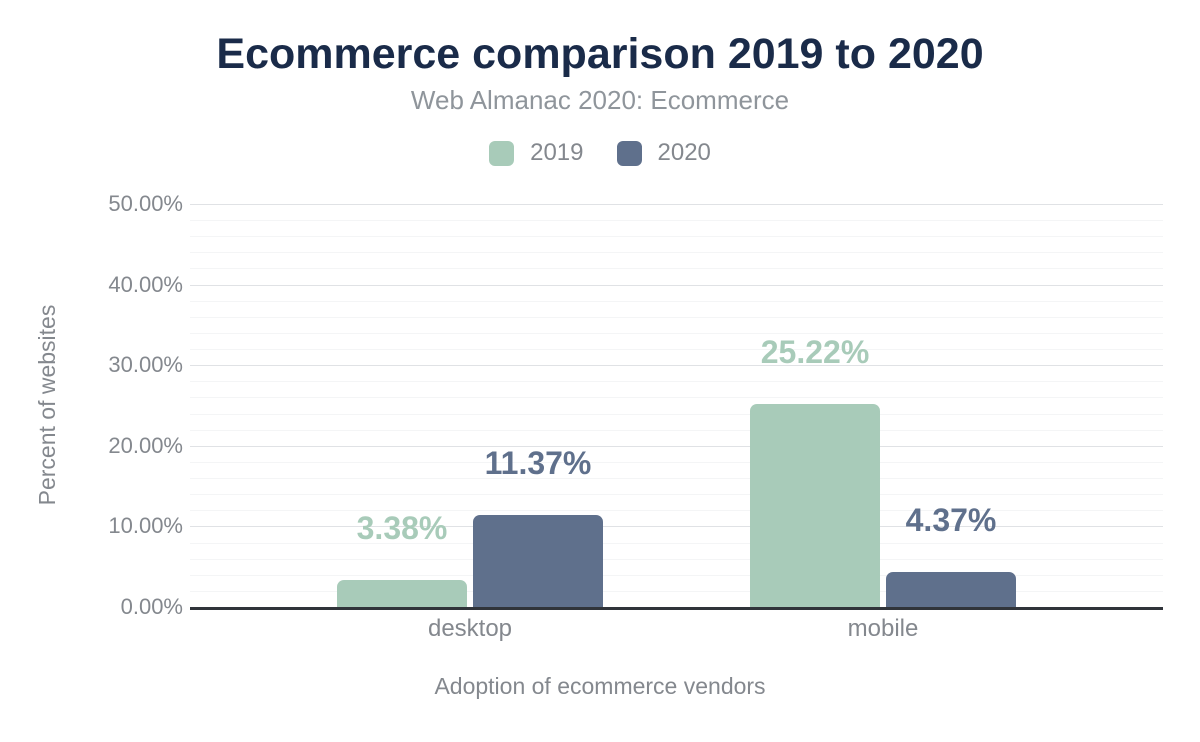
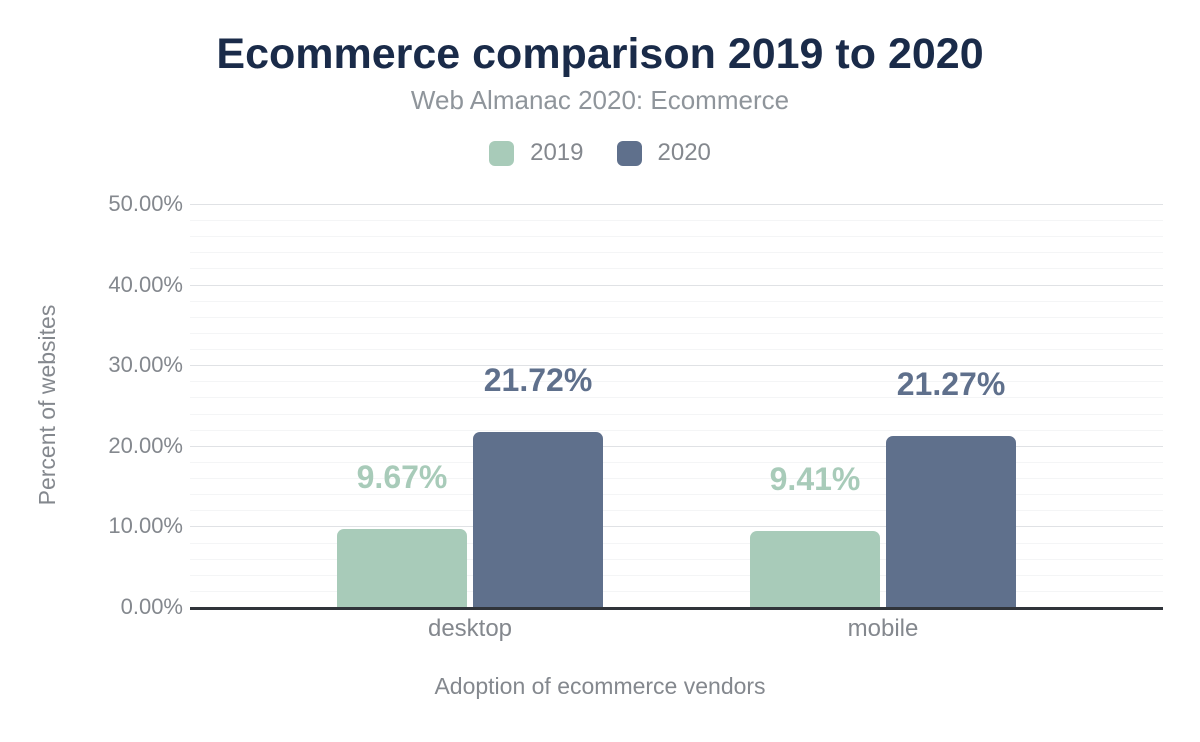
2019/desktop: 3.38% -> 9.67%
2020/desktop: 11.37% -> 21.72%
2019/mobile: 25.22% -> 9.41%
2020/mobile: 4.37% -> 21.27%
